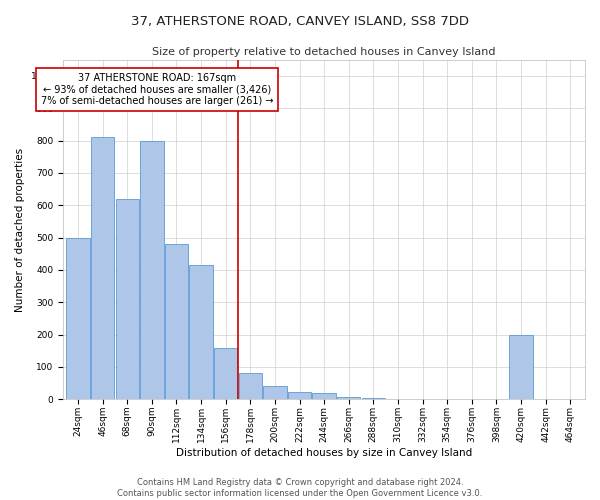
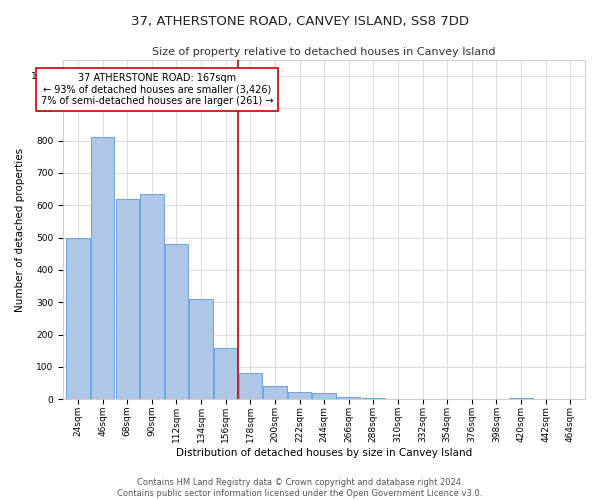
90sqm: 800 -> 635
134sqm: 415 -> 310
420sqm: 200 -> 5
